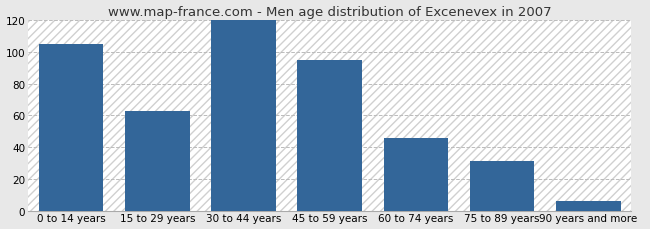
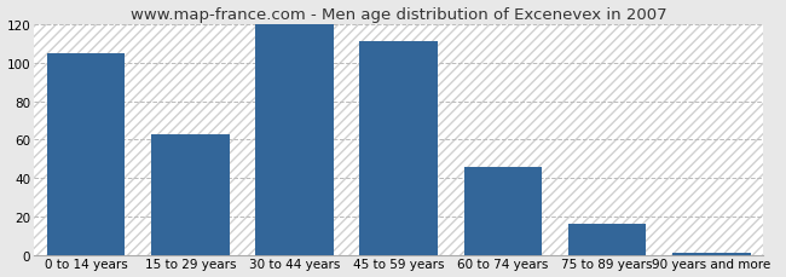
45 to 59 years: 95 -> 111
75 to 89 years: 31 -> 16
90 years and more: 6 -> 1
